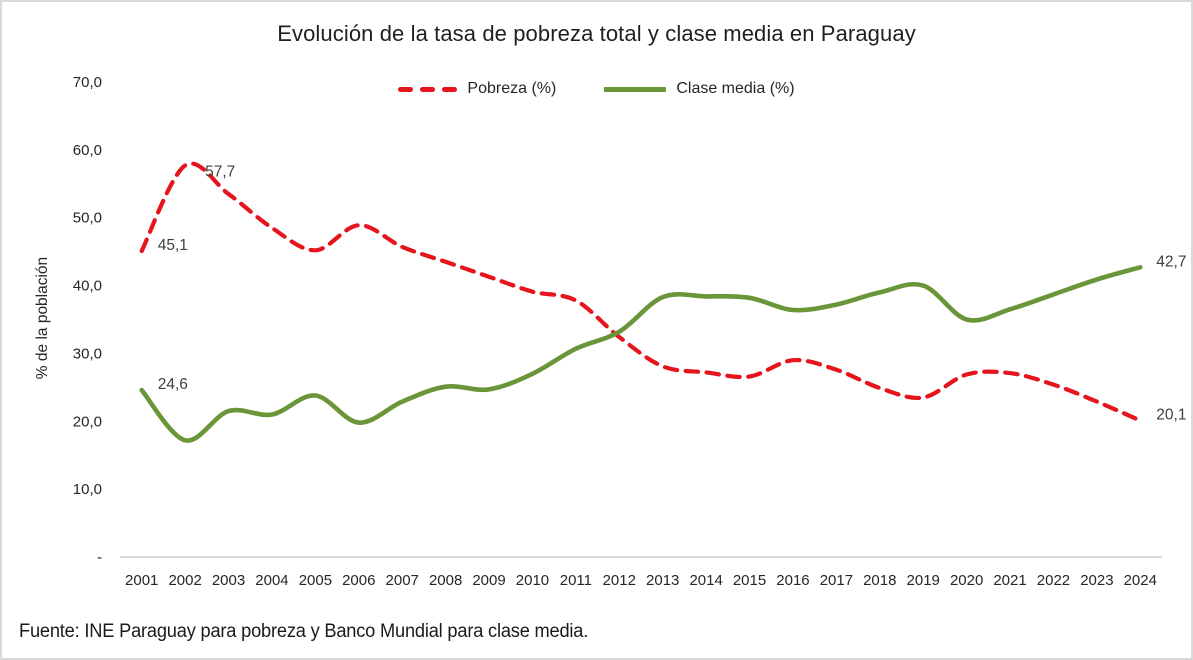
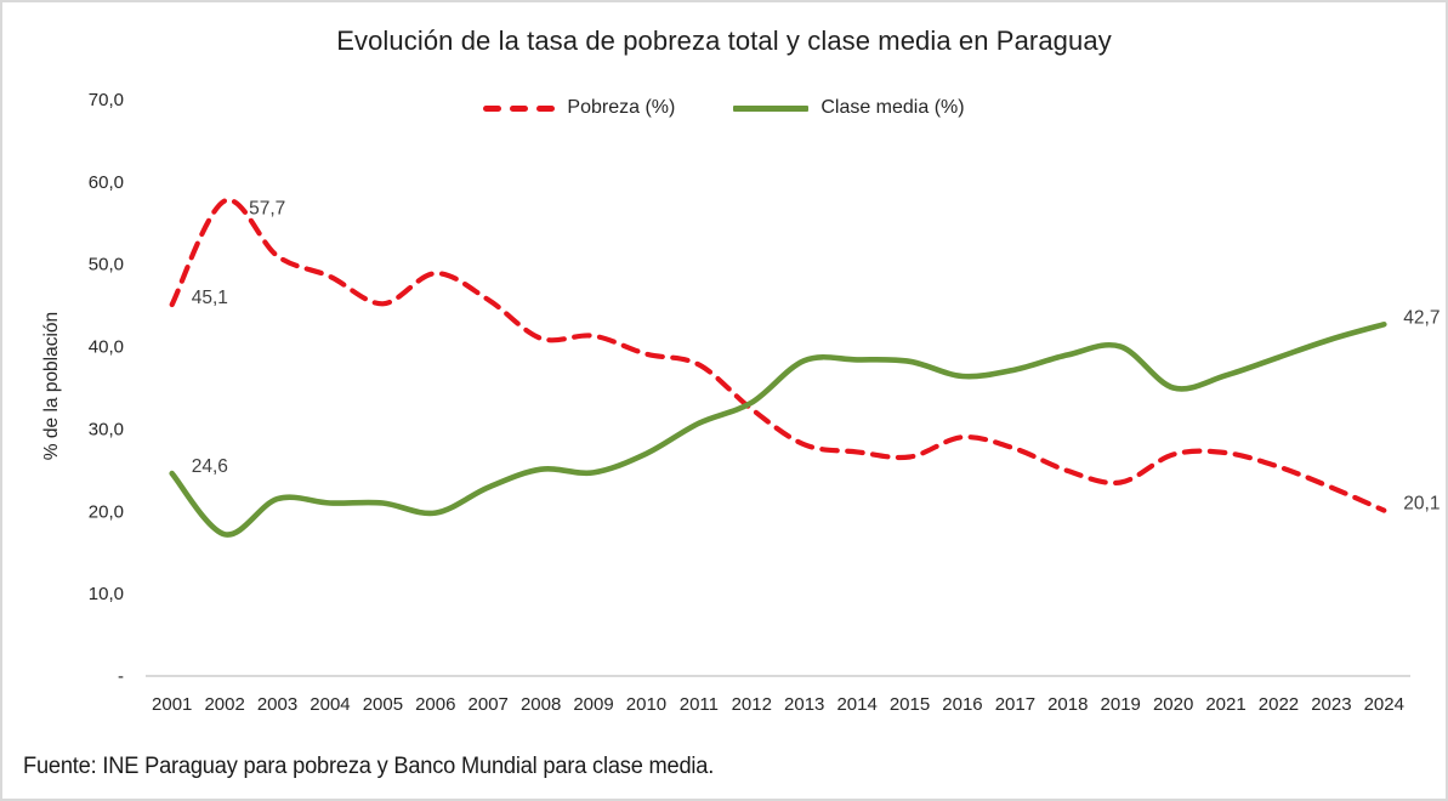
Pobreza (%)/2003: 54 -> 51
Clase media (%)/2005: 24 -> 21
Pobreza (%)/2008: 44 -> 41
